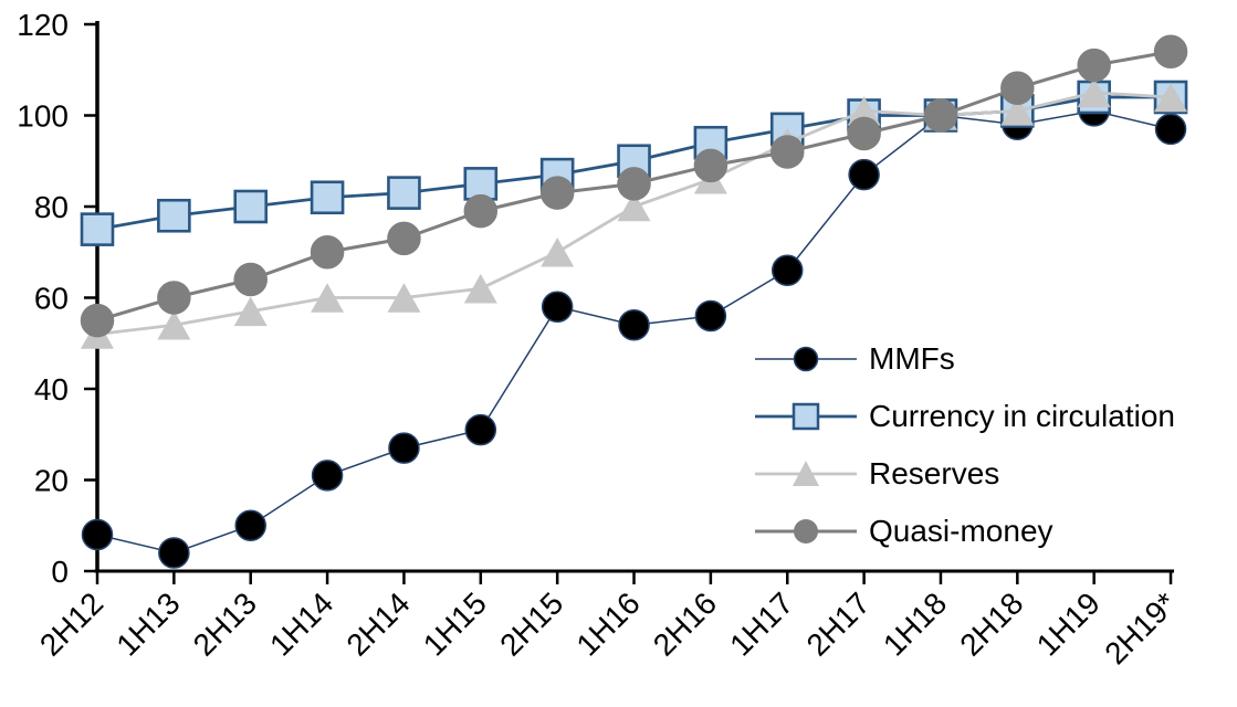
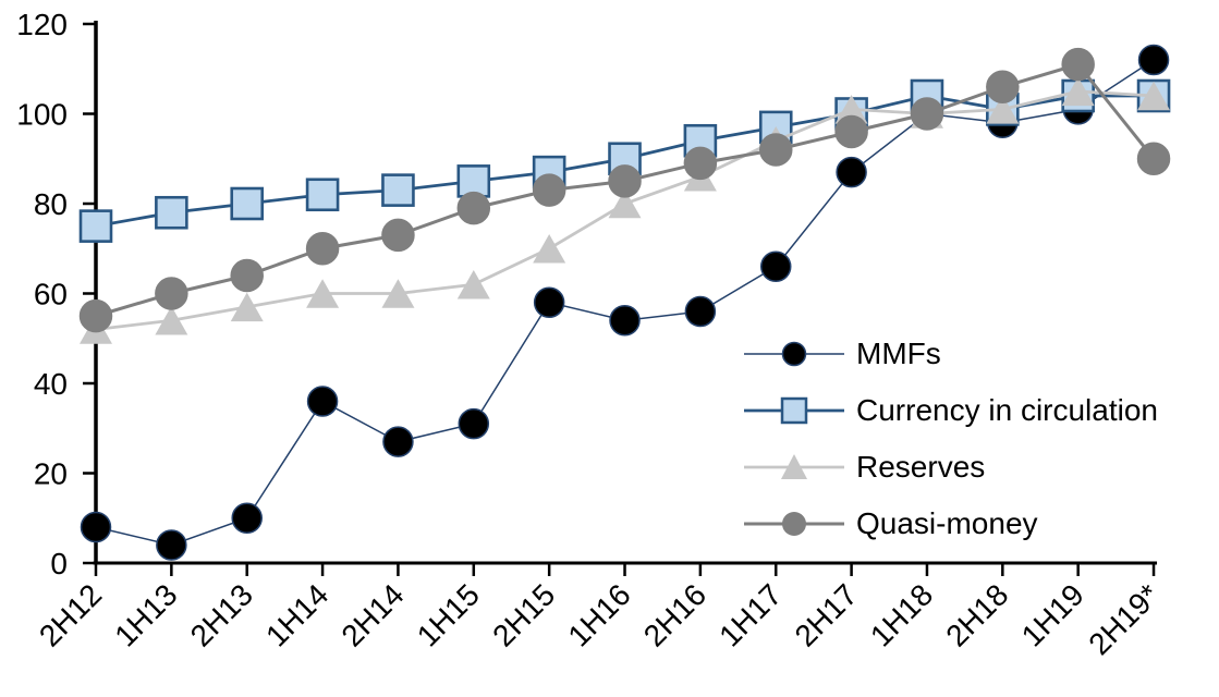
MMFs/1H14: 21 -> 36
Currency in circulation/1H18: 100 -> 104
MMFs/2H19*: 97 -> 112
Quasi-money/2H19*: 114 -> 90
